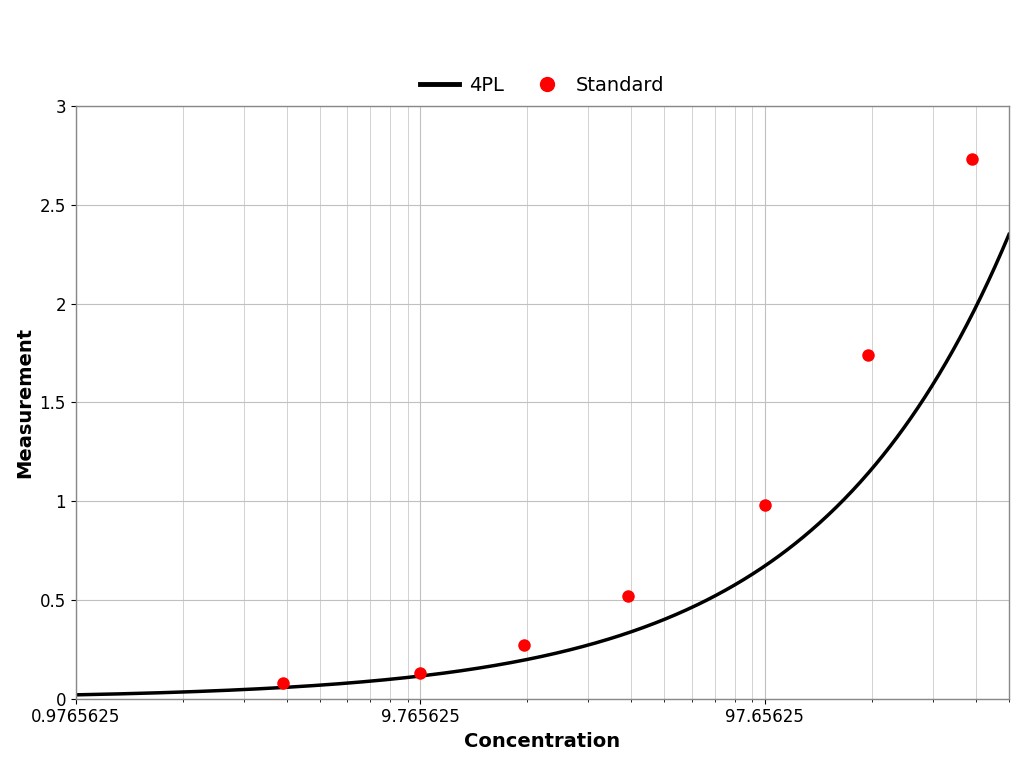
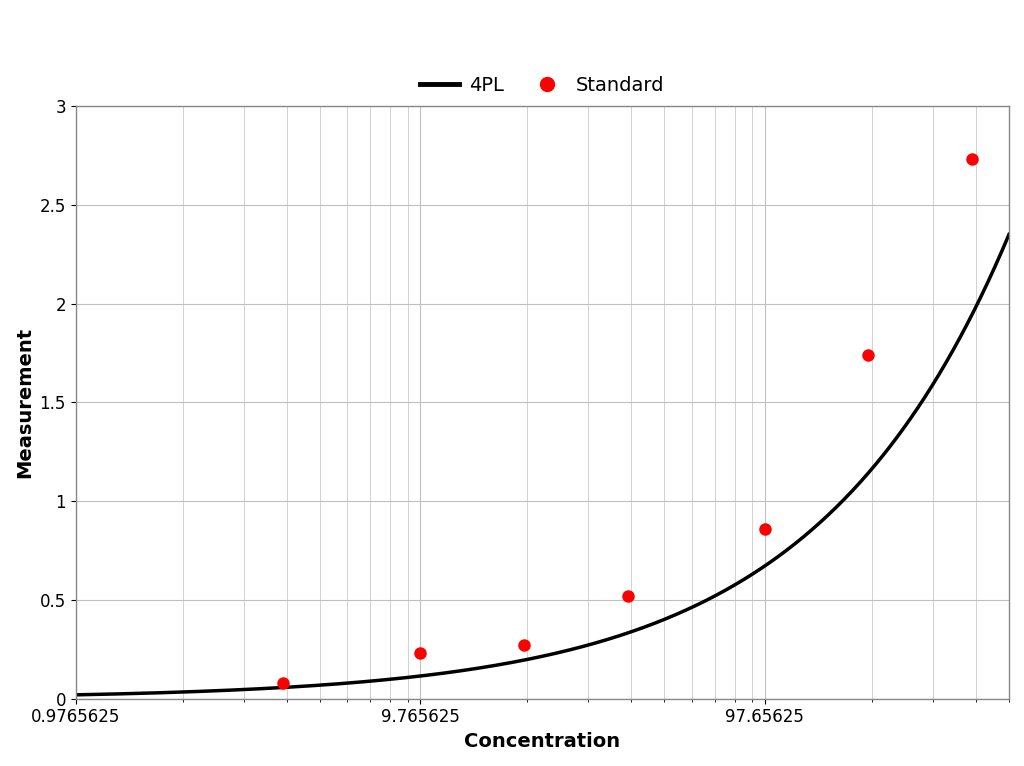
Standard/9.765625: 0.13 -> 0.23
Standard/97.65625: 0.98 -> 0.86
